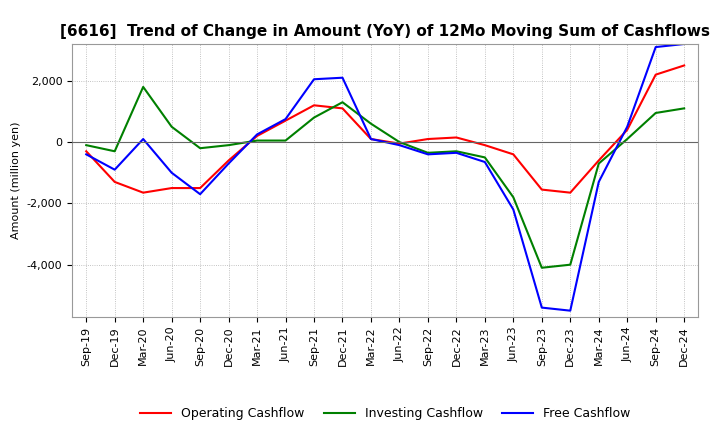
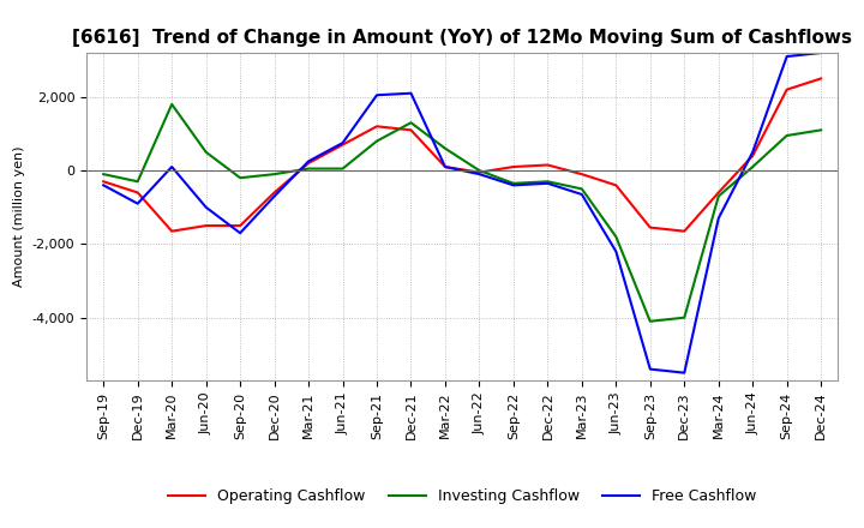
Operating Cashflow/Dec-19: -1,300 -> -600
